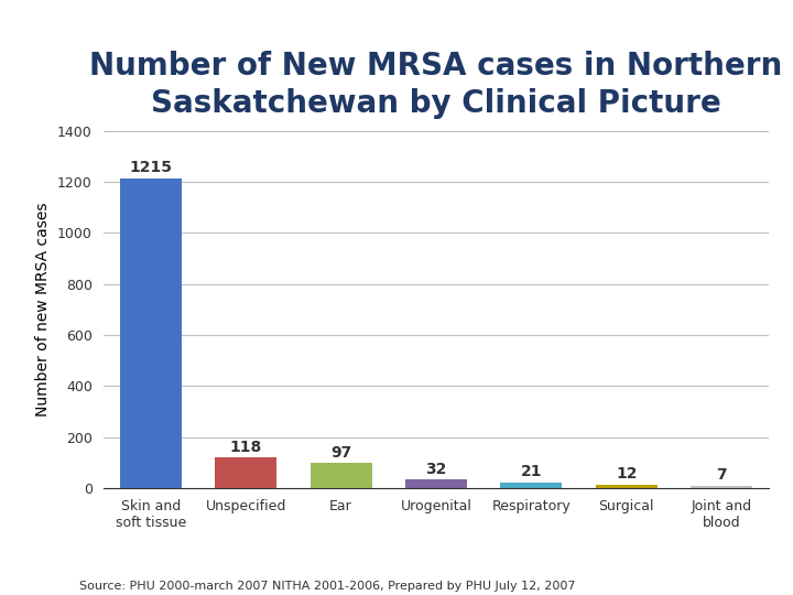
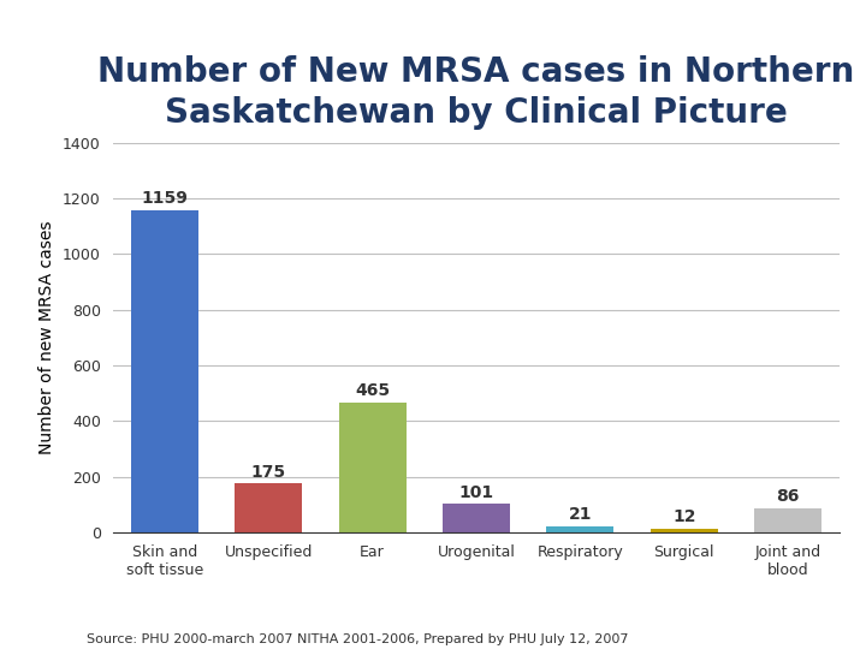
Skin and soft tissue: 1215 -> 1159
Unspecified: 118 -> 175
Ear: 97 -> 465
Urogenital: 32 -> 101
Joint and blood: 7 -> 86
